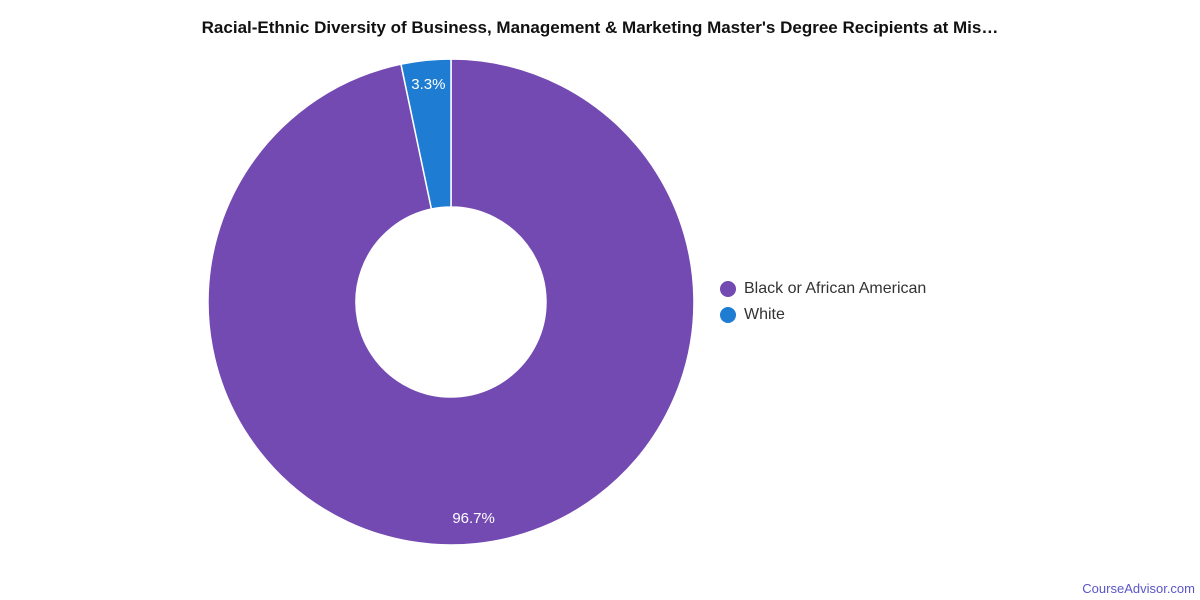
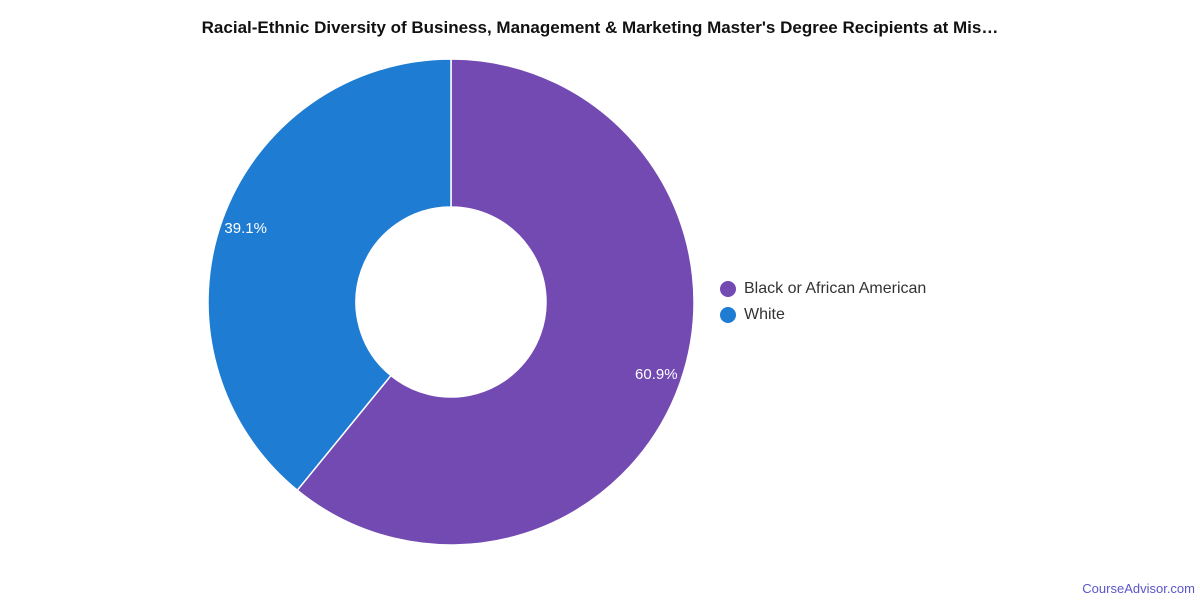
Black or African American: 96.7% -> 60.9%
White: 3.3% -> 39.1%
